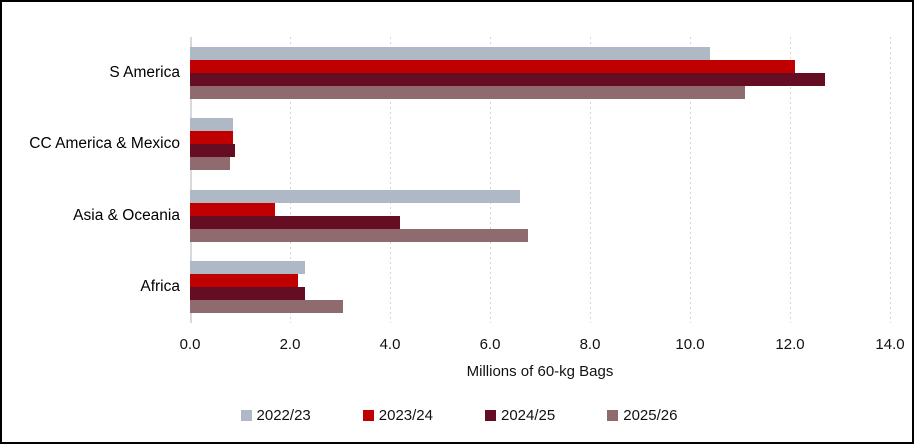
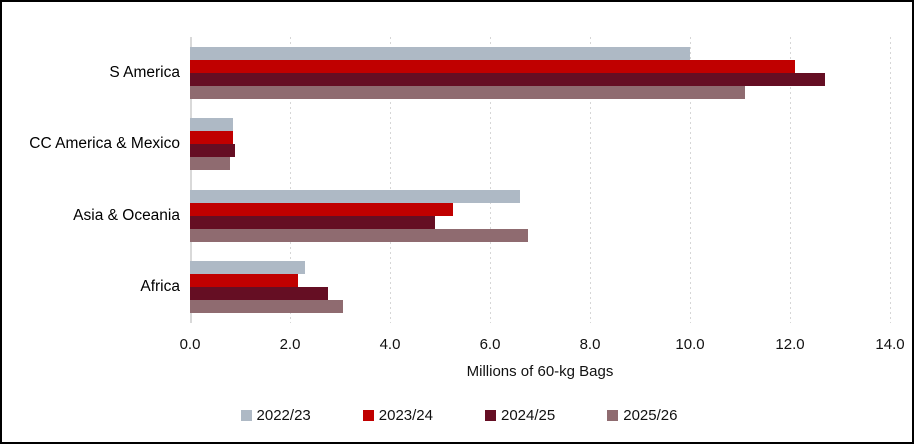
2022/23/S America: 10.4 -> 10.0
2023/24/Asia & Oceania: 1.7 -> 5.2
2024/25/Asia & Oceania: 4.2 -> 4.9
2024/25/Africa: 2.3 -> 2.8
